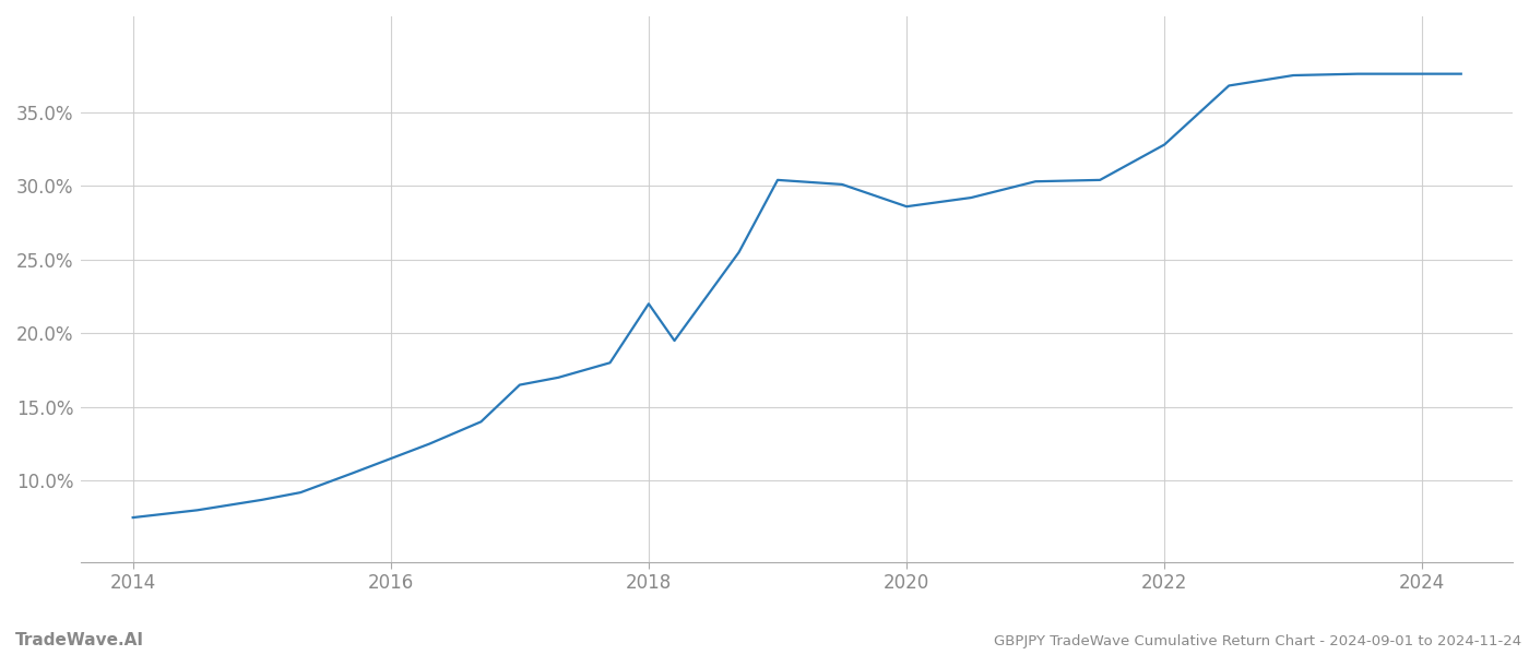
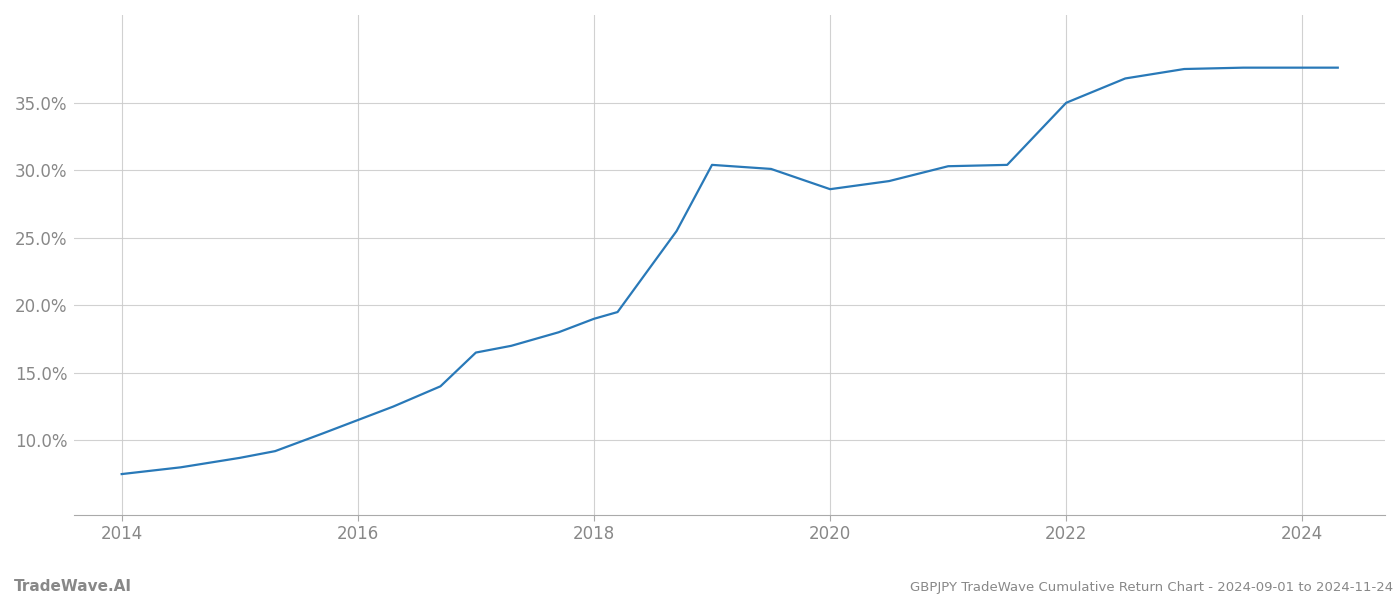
2018: 22.0% -> 19.0%
2022: 32.8% -> 35.0%
